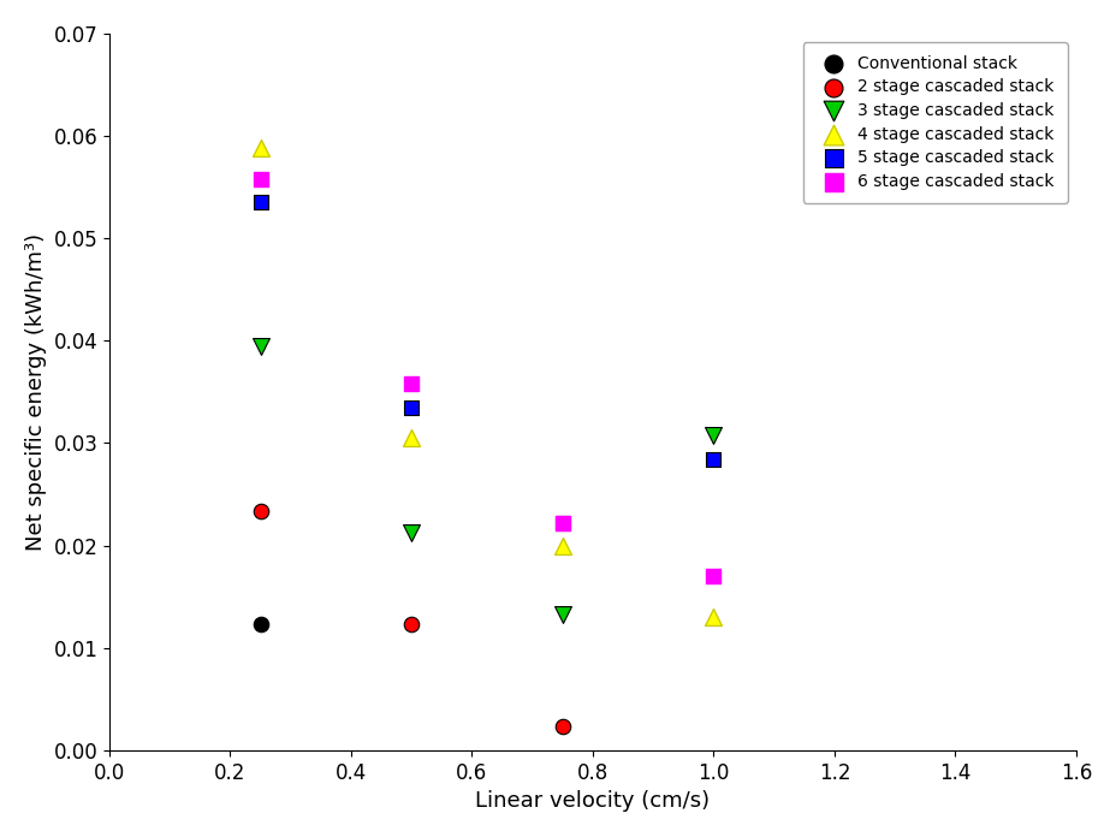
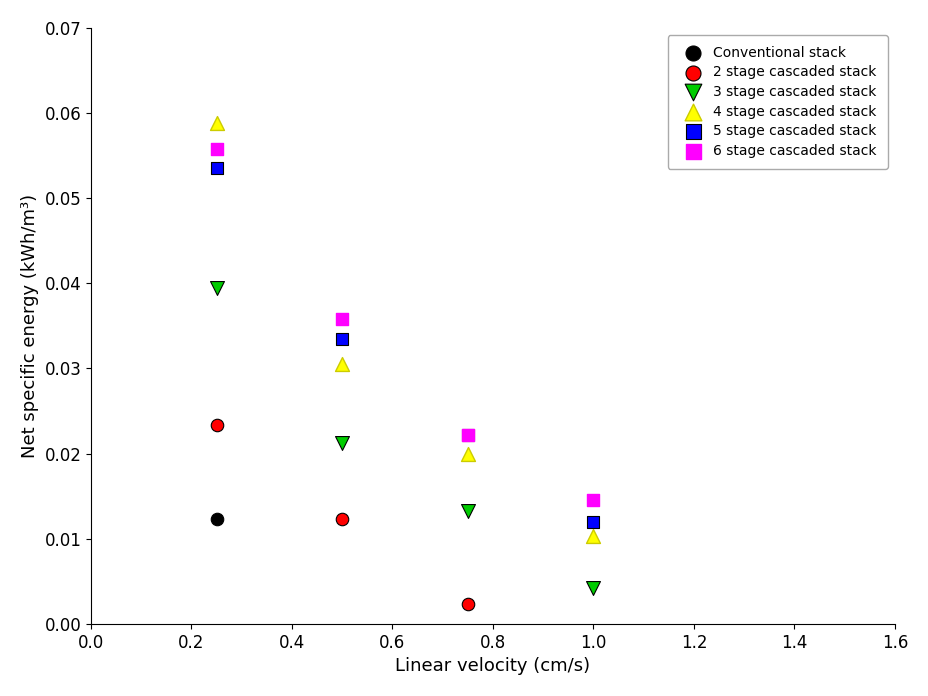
3 stage cascaded stack/1.0: 0.0308 -> 0.0042
4 stage cascaded stack/1.0: 0.0130 -> 0.0103
5 stage cascaded stack/1.0: 0.0284 -> 0.0120
6 stage cascaded stack/1.0: 0.0170 -> 0.0145
